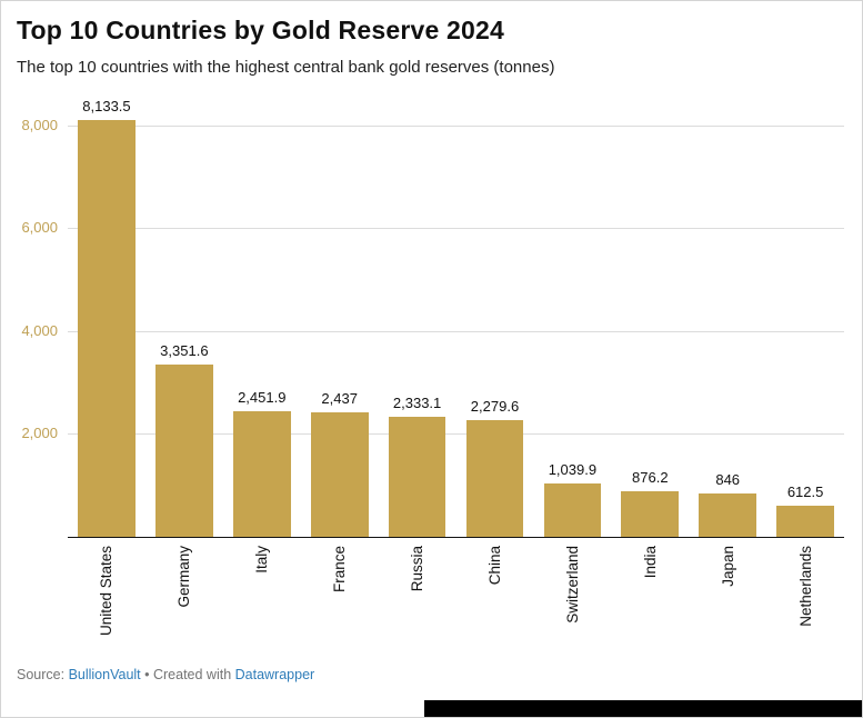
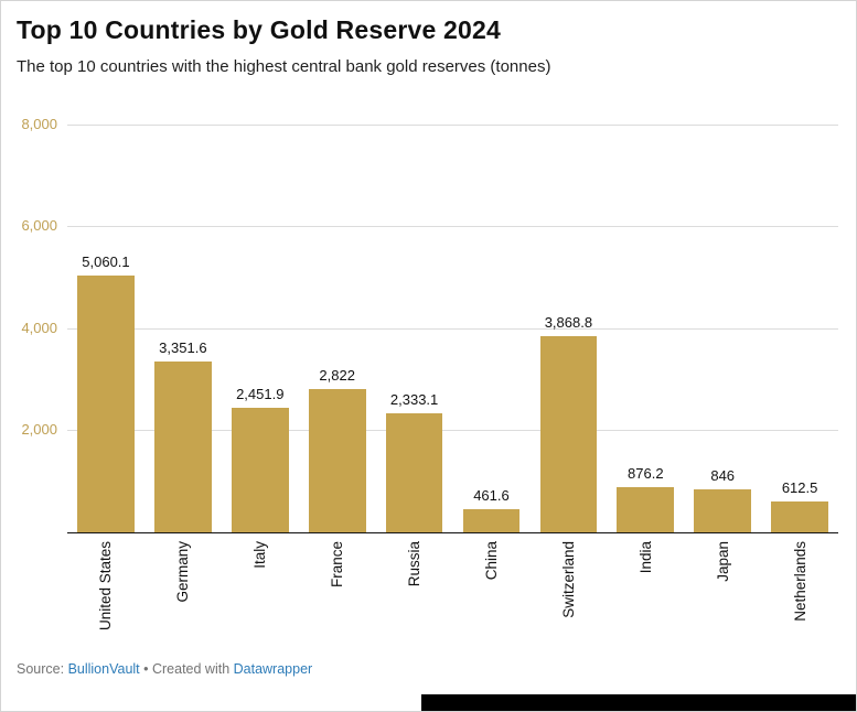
United States: 8,133.5 -> 5,060.1
France: 2,437 -> 2,822
China: 2,279.6 -> 461.6
Switzerland: 1,039.9 -> 3,868.8
